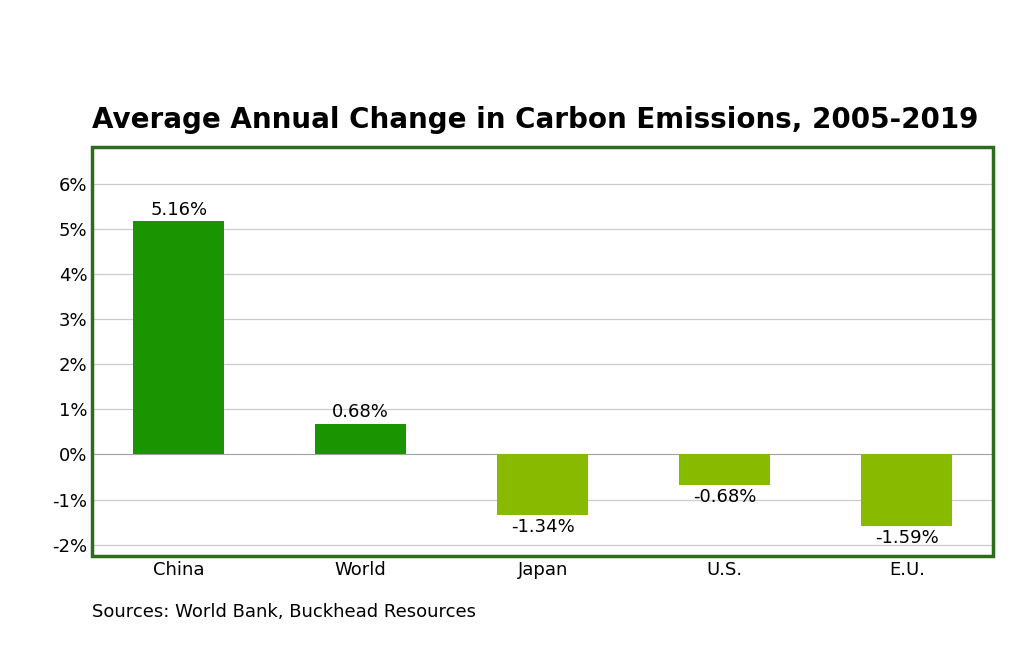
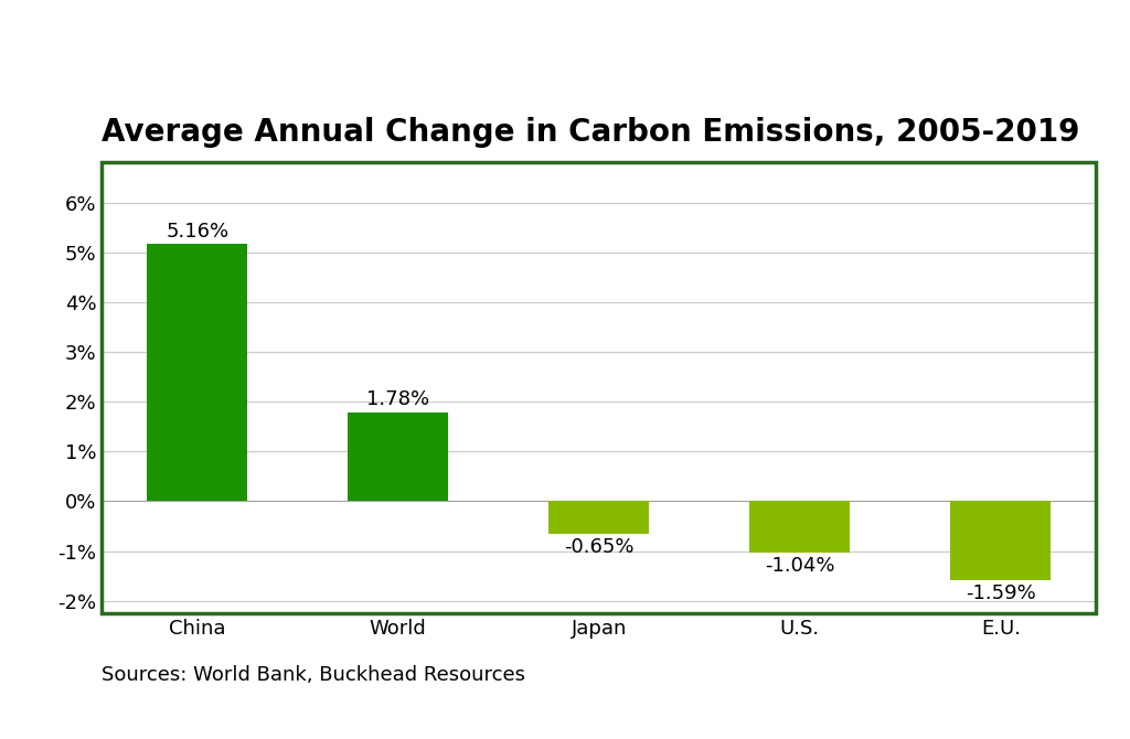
World: 0.68% -> 1.78%
Japan: -1.34% -> -0.65%
U.S.: -0.68% -> -1.04%
